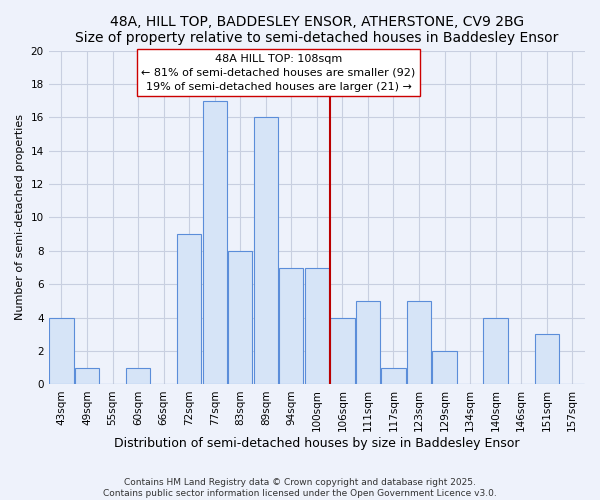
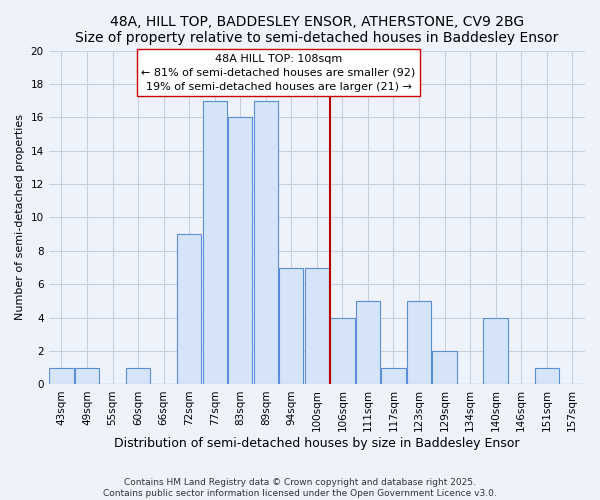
43sqm: 4 -> 1
83sqm: 8 -> 16
89sqm: 16 -> 17
151sqm: 3 -> 1
